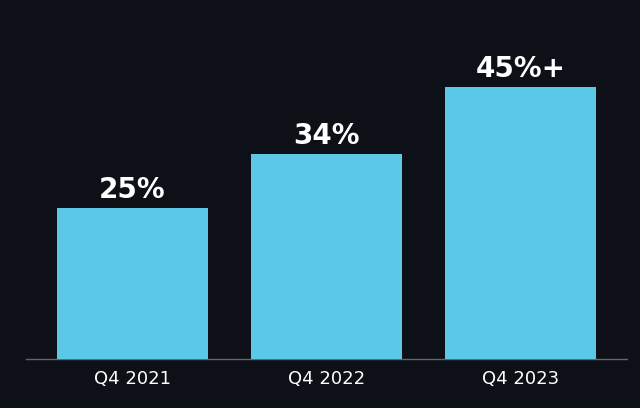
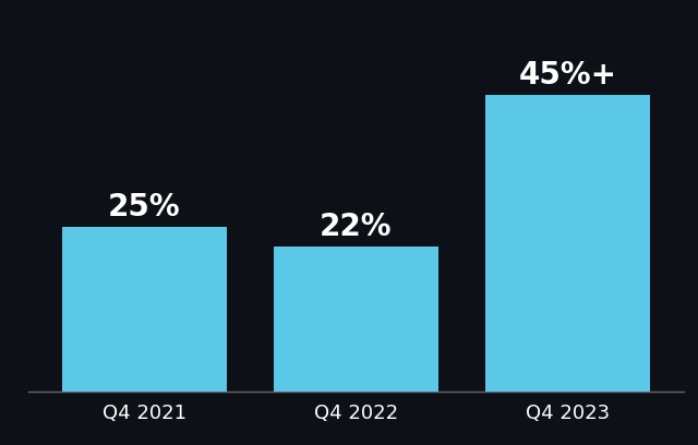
Q4 2022: 34% -> 22%
